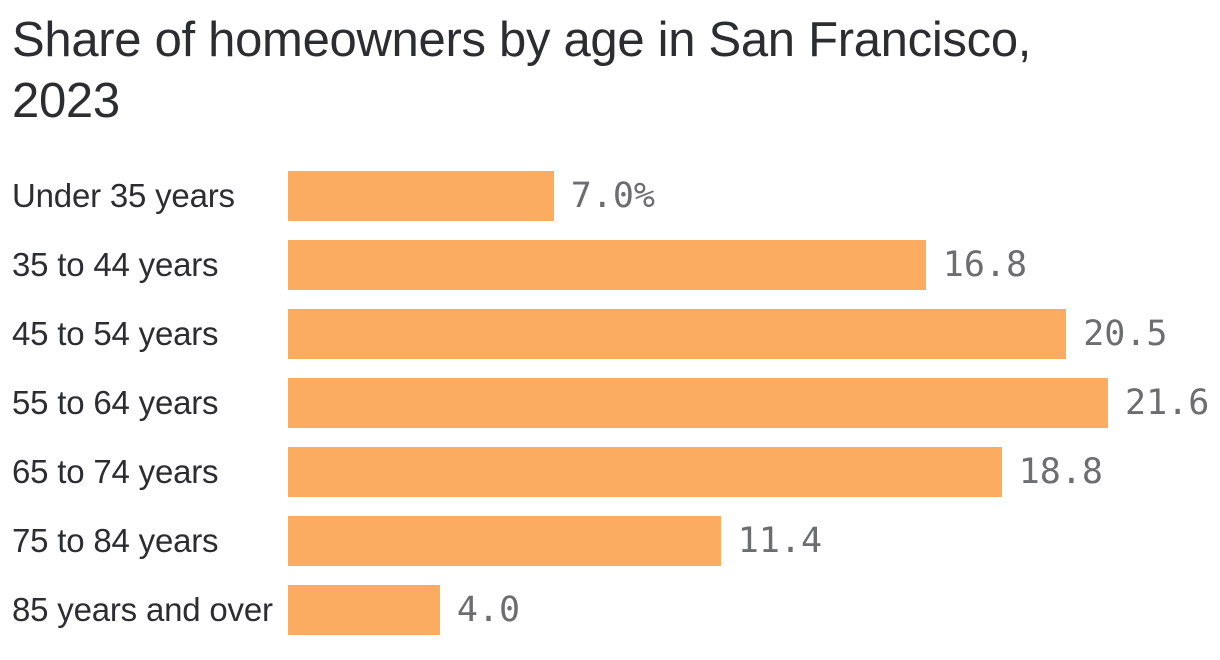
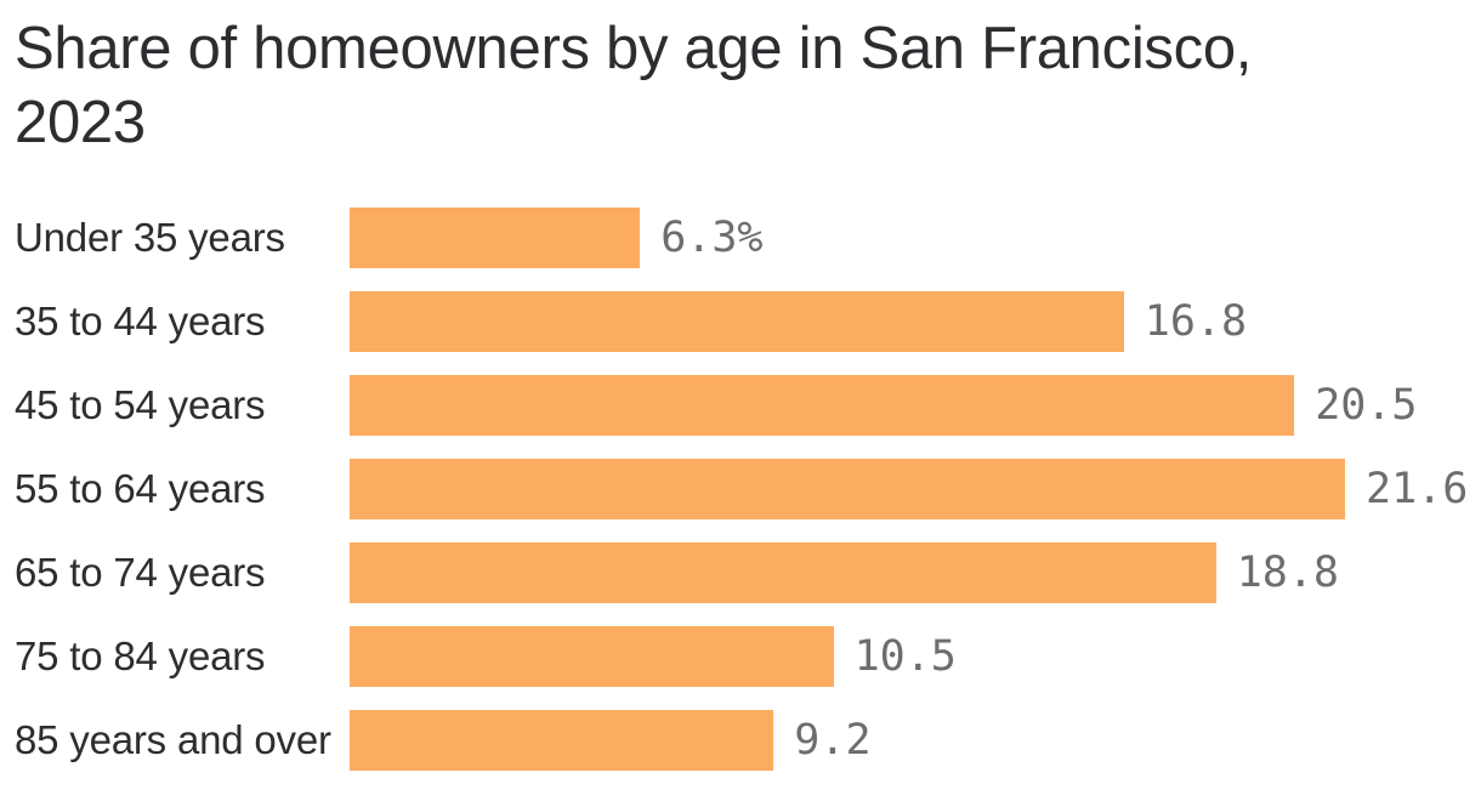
Under 35 years: 7.0% -> 6.3%
75 to 84 years: 11.4 -> 10.5
85 years and over: 4.0 -> 9.2
